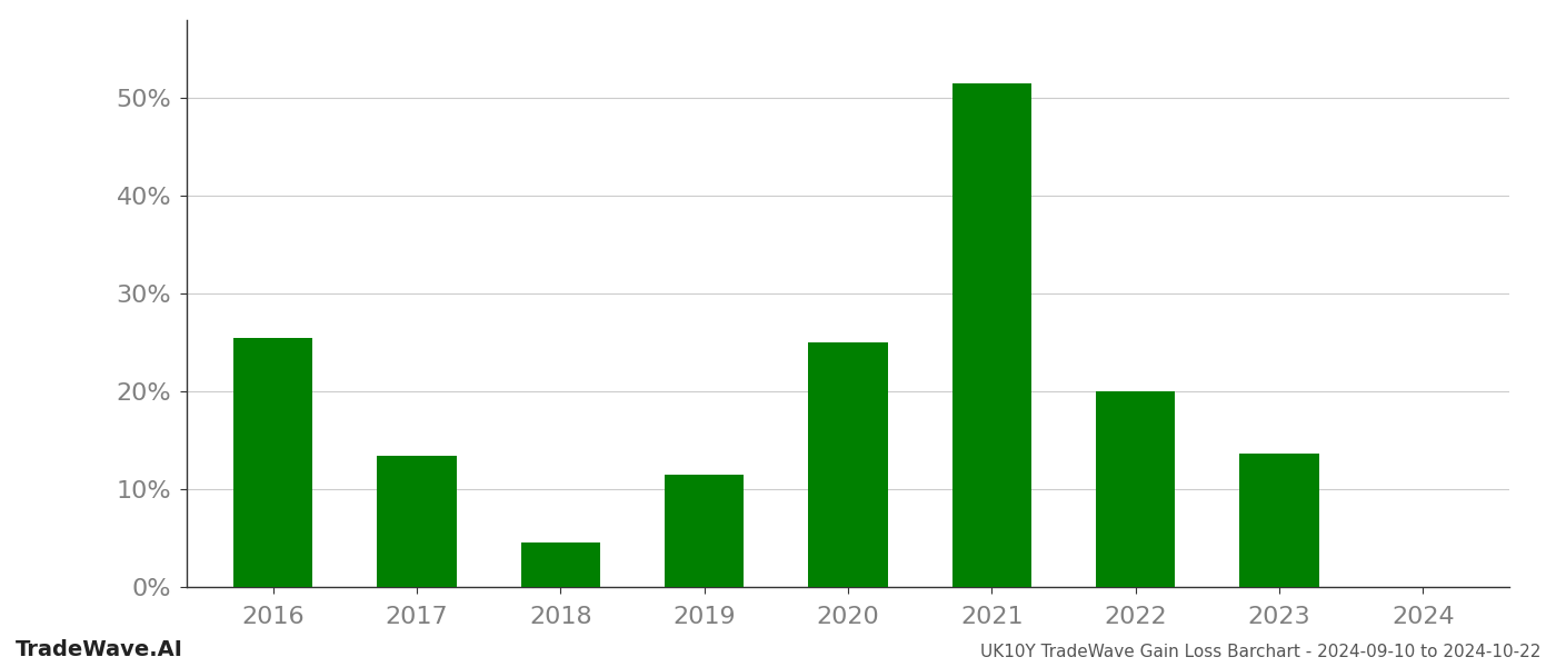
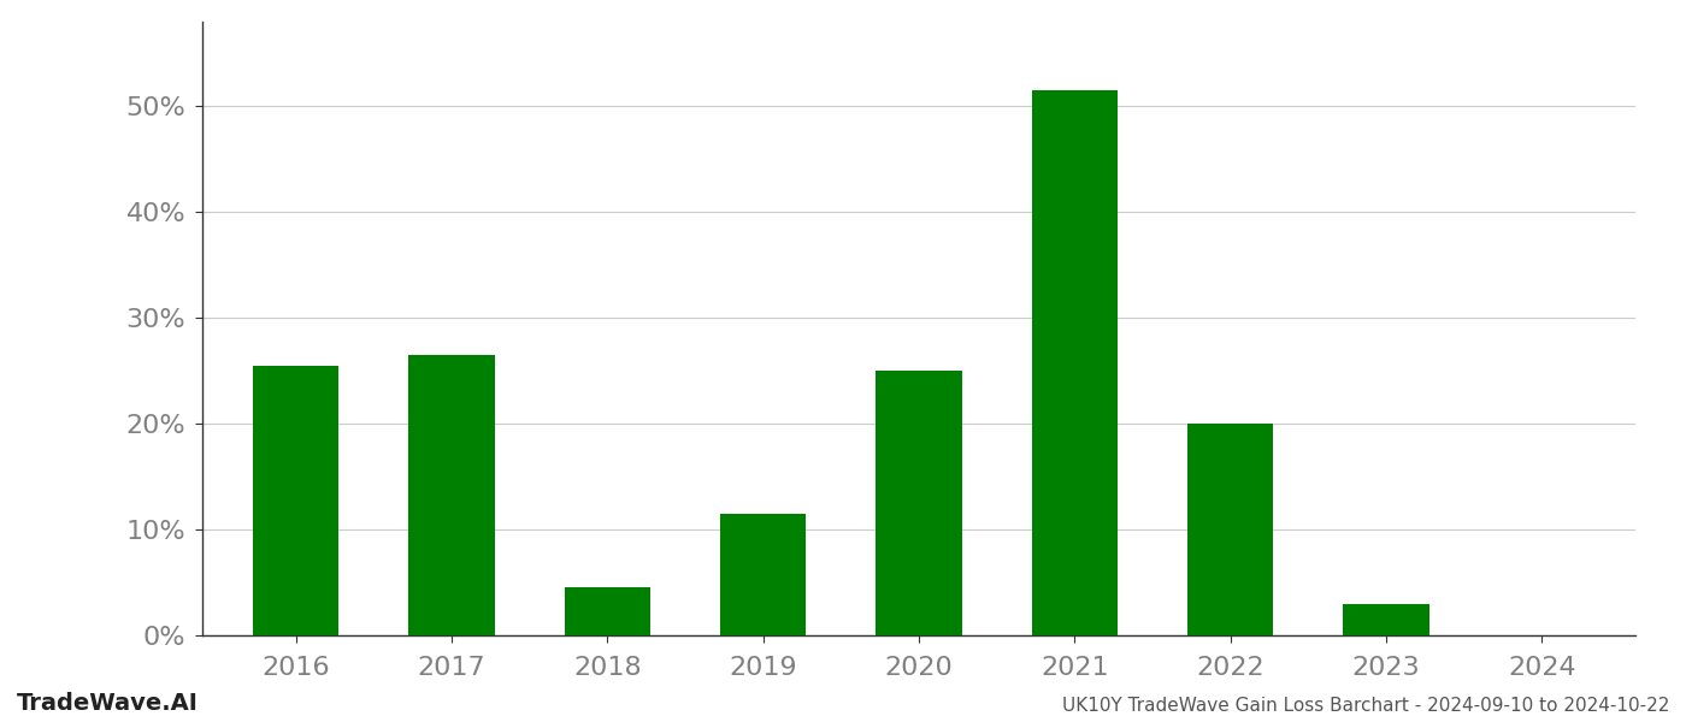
2017: 13.4% -> 26.5%
2023: 13.6% -> 3.0%
